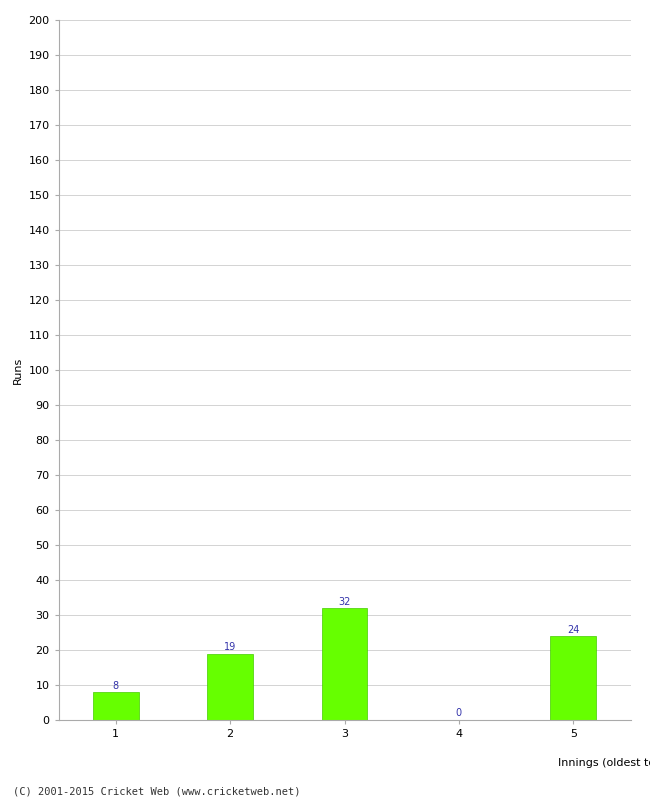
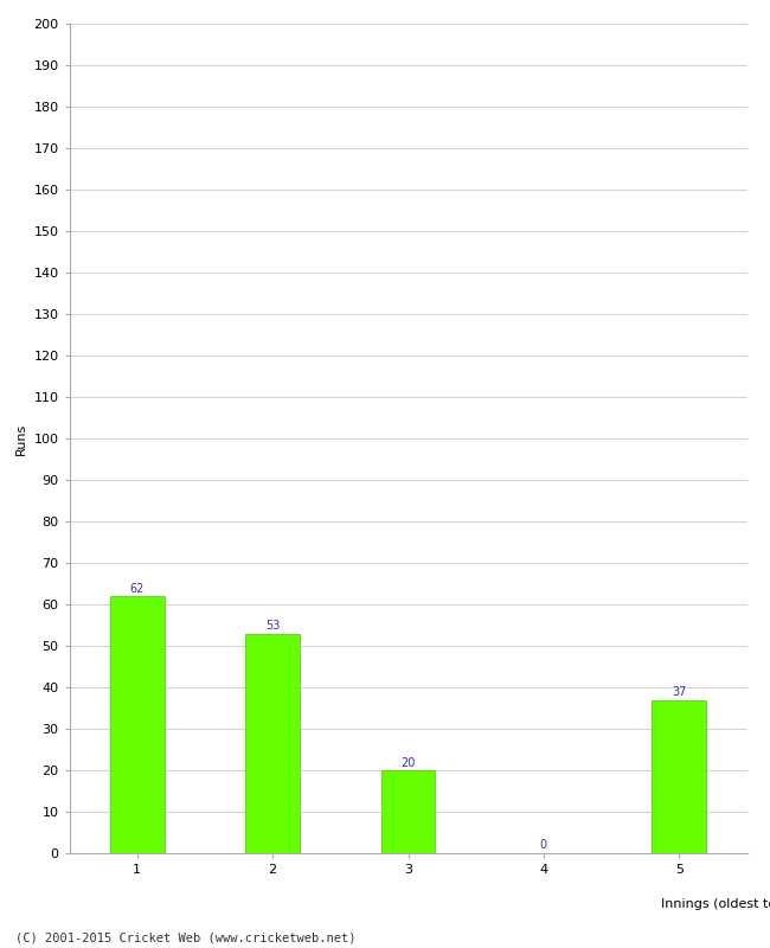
1: 8 -> 62
2: 19 -> 53
3: 32 -> 20
5: 24 -> 37
